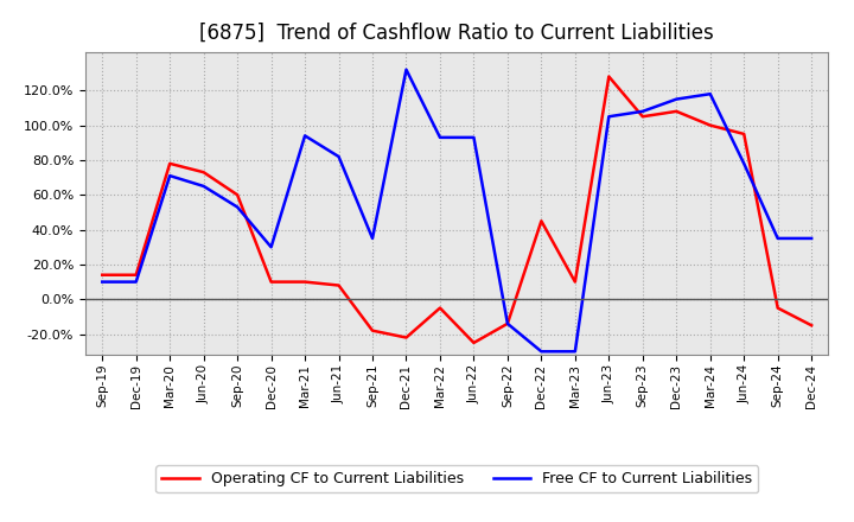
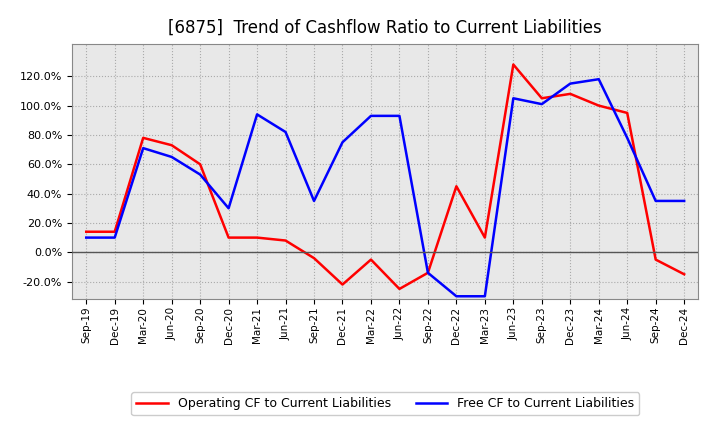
Operating CF to Current Liabilities/Sep-21: -18% -> -4%
Free CF to Current Liabilities/Dec-21: 132% -> 75%
Free CF to Current Liabilities/Sep-23: 108% -> 101%
